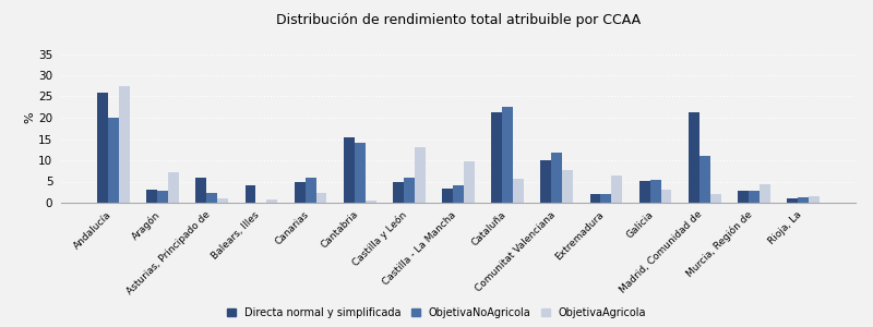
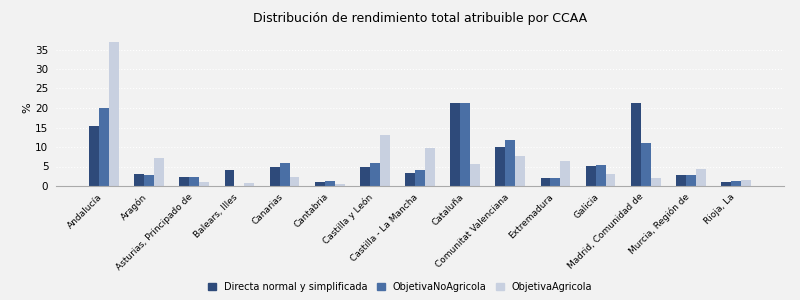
Directa normal y simplificada/Andalucía: 26.0 -> 15.3
ObjetivaAgricola/Andalucía: 27.5 -> 37.0
Directa normal y simplificada/Asturias, Principado de: 6.0 -> 2.2
Directa normal y simplificada/Cantabria: 15.5 -> 1.1
ObjetivaNoAgricola/Cantabria: 14.0 -> 1.4
ObjetivaNoAgricola/Cataluña: 22.5 -> 21.2
